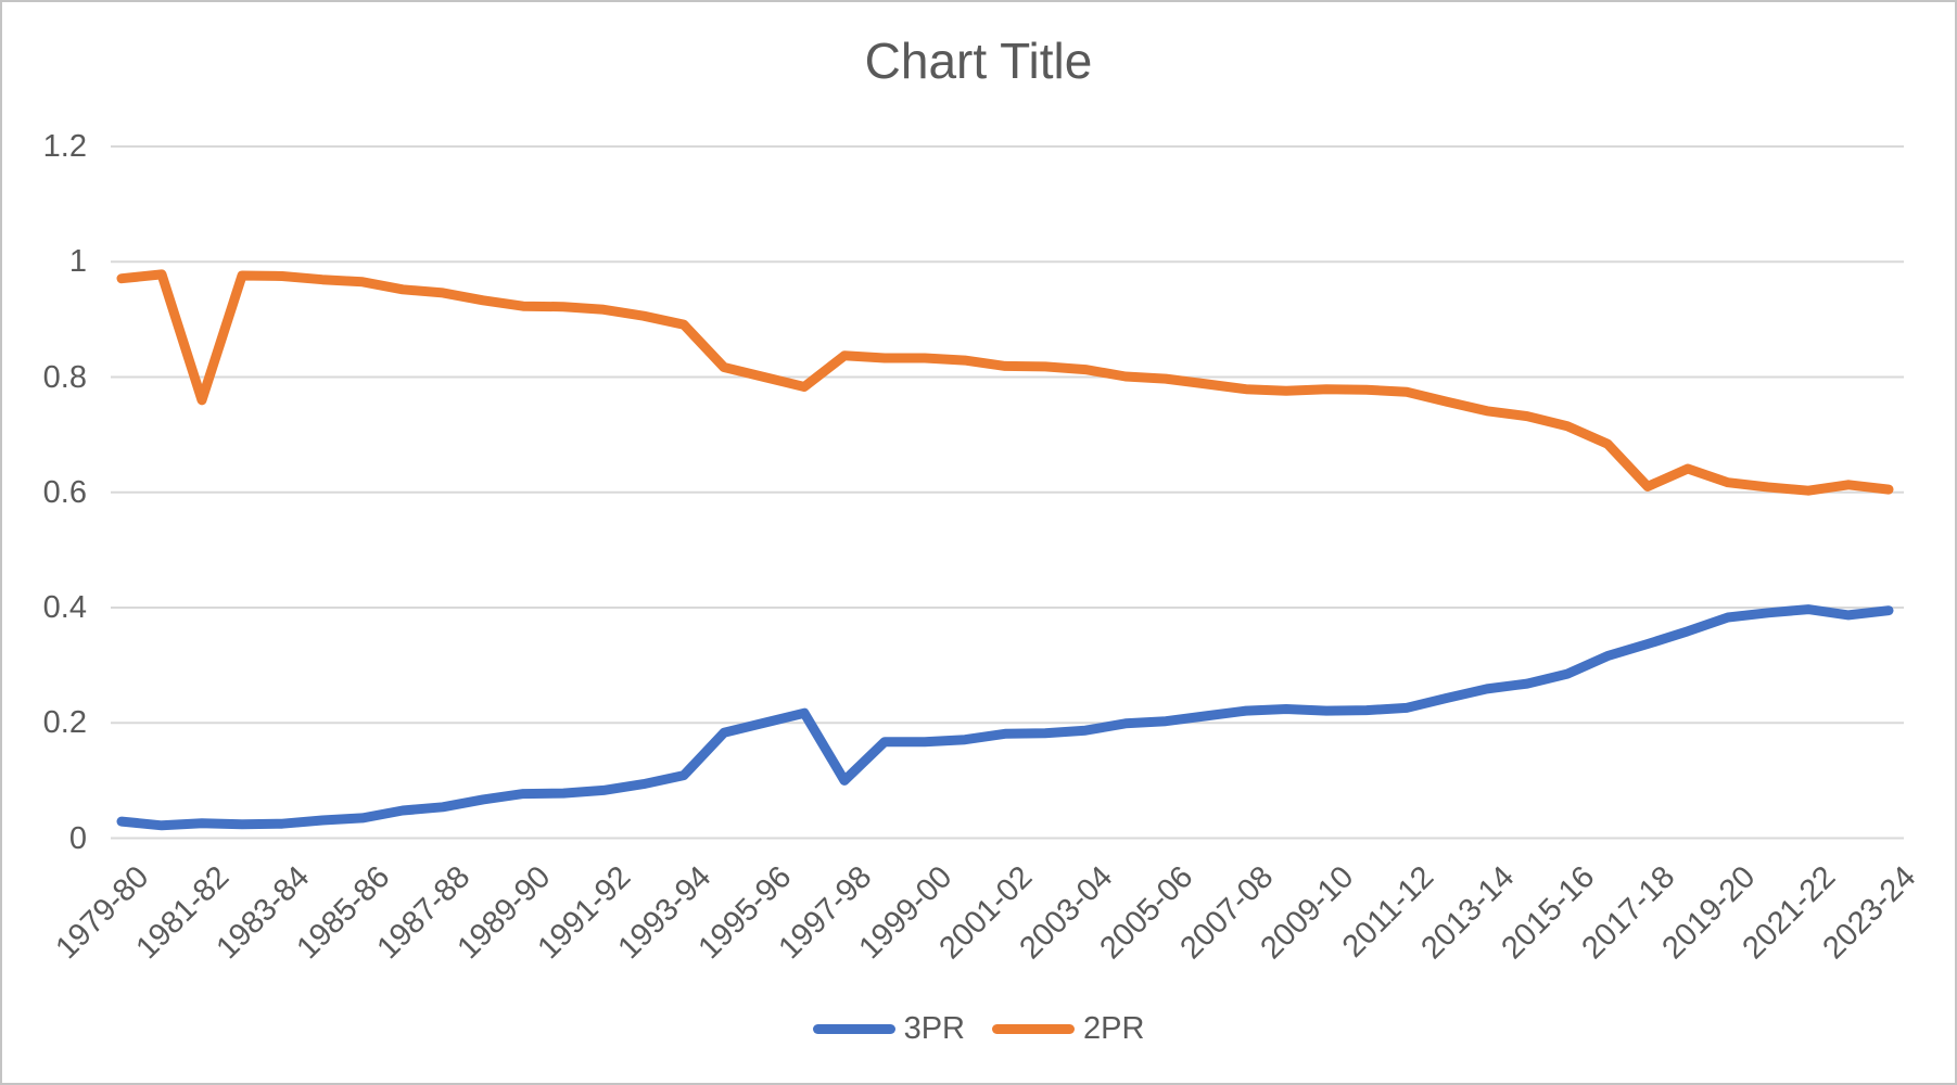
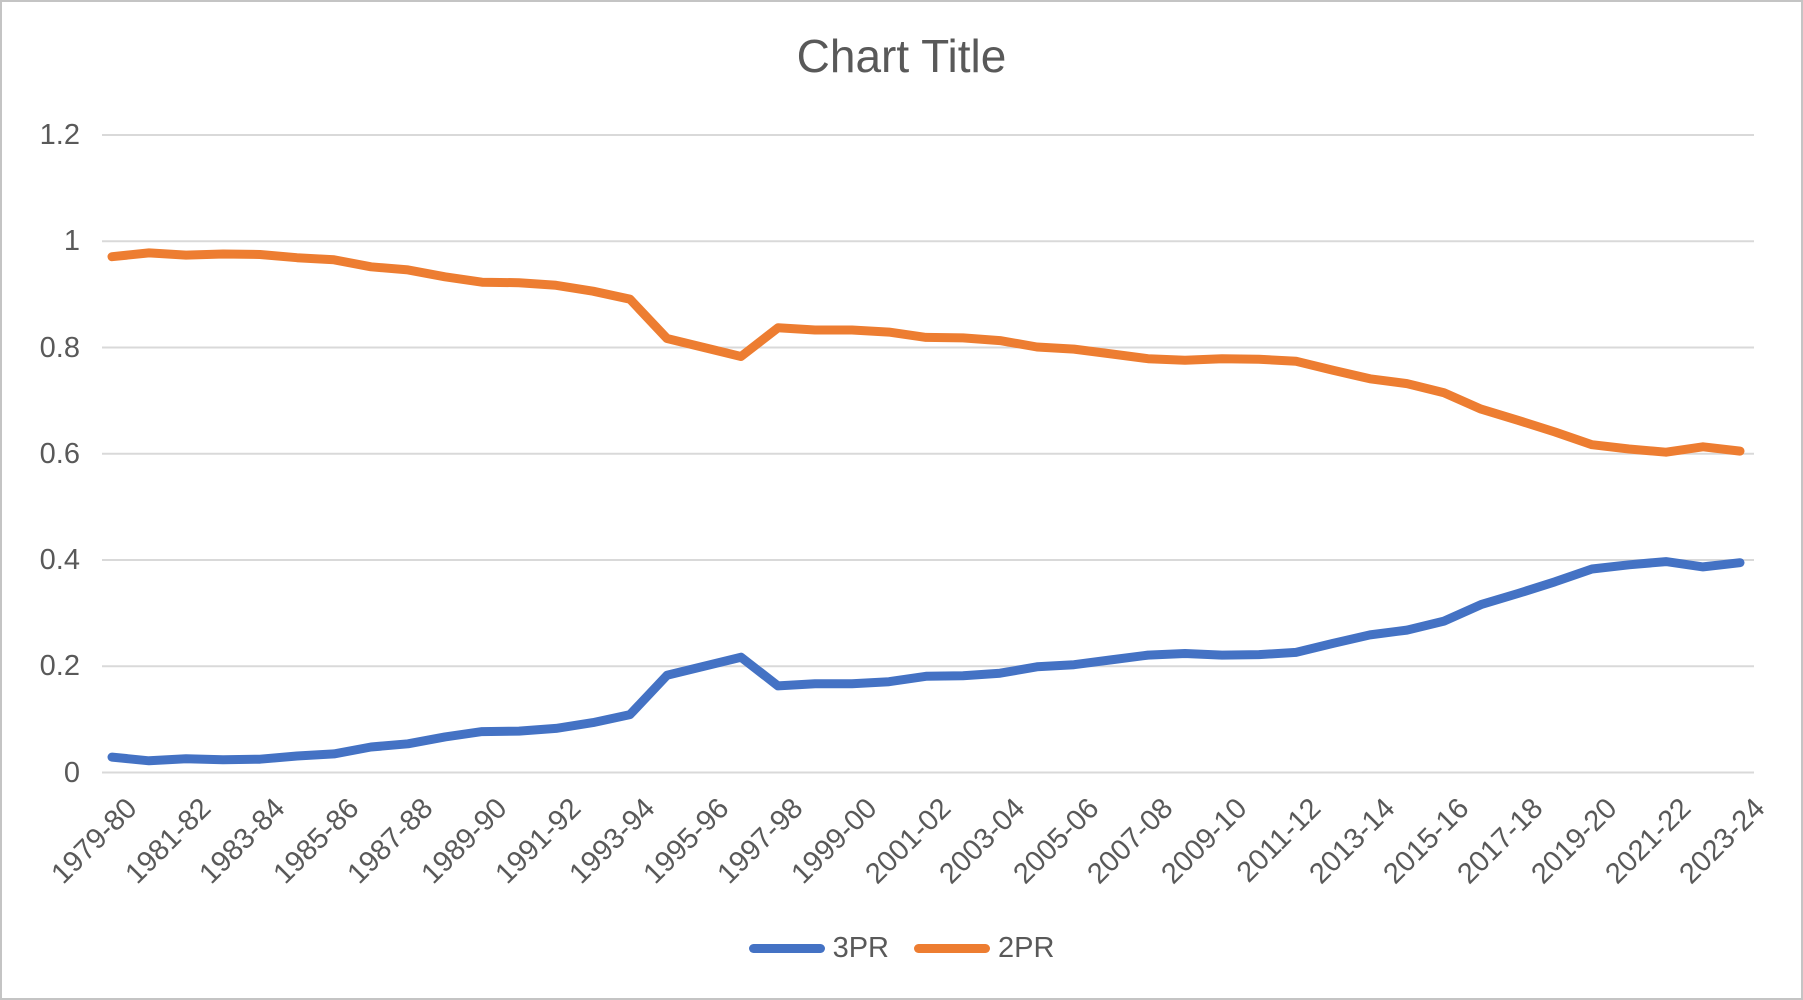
2PR/1981-82: 0.76 -> 0.97
3PR/1997-98: 0.10 -> 0.16
2PR/2017-18: 0.61 -> 0.66
